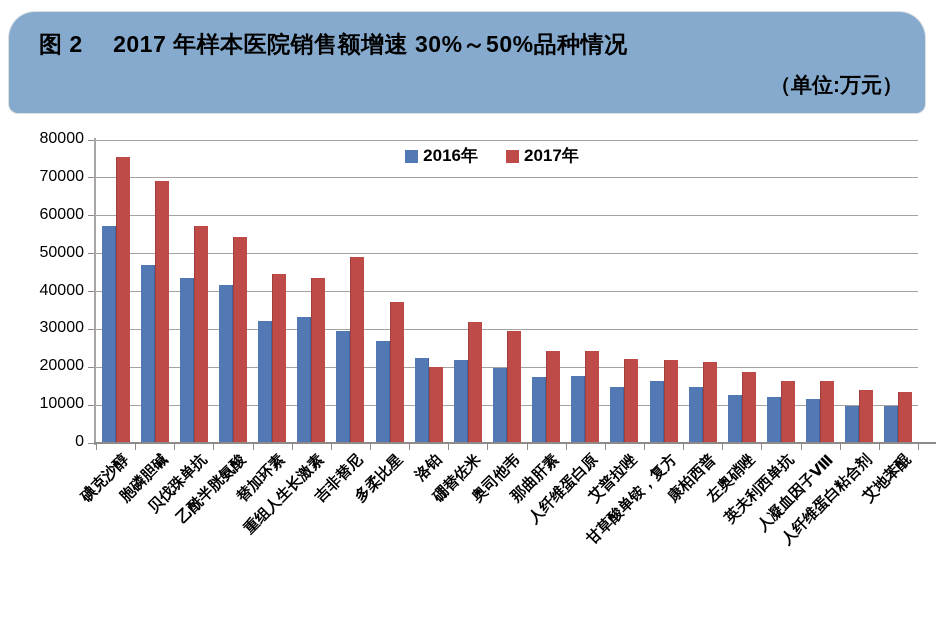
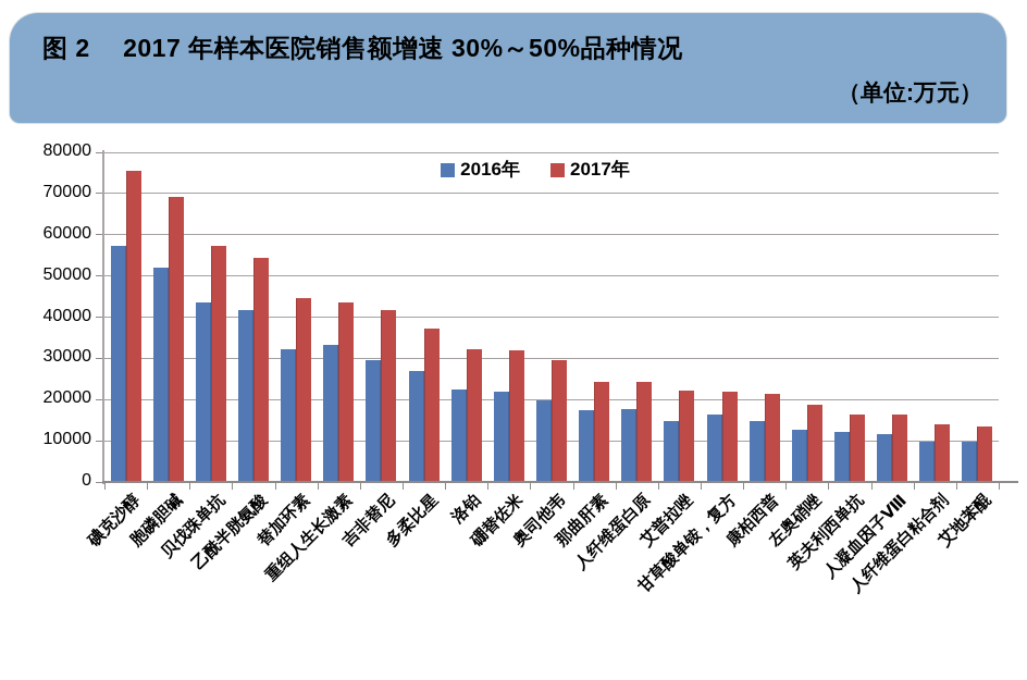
2016年/胞磷胆碱: 47000 -> 52000
2017年/吉非替尼: 49000 -> 42000
2017年/洛铂: 20000 -> 32000
